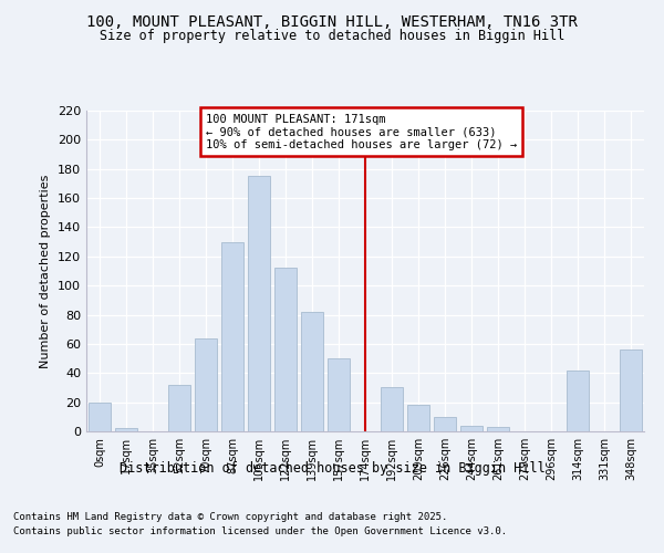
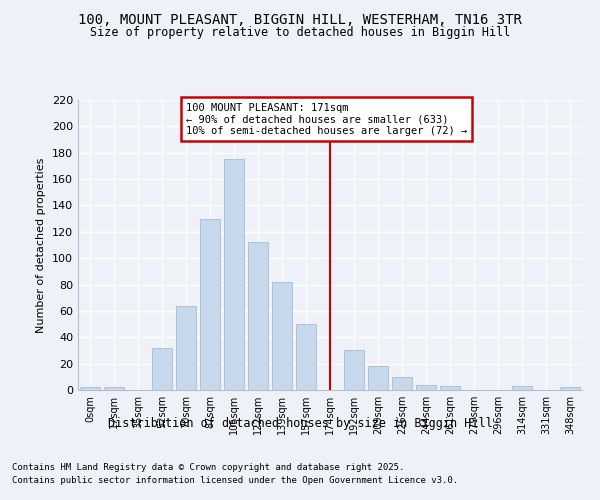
0sqm: 20 -> 2
314sqm: 42 -> 3
348sqm: 56 -> 2
